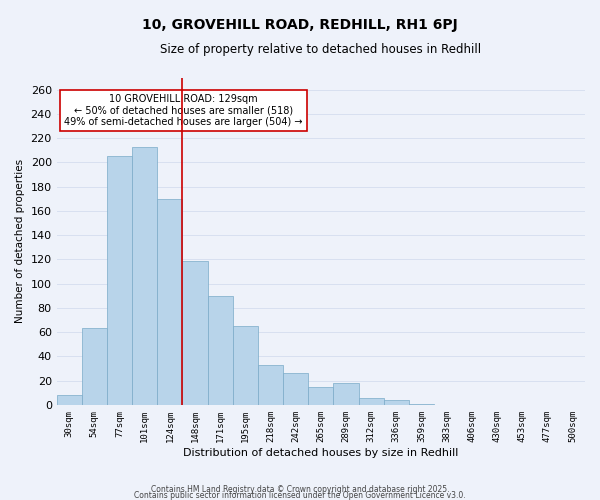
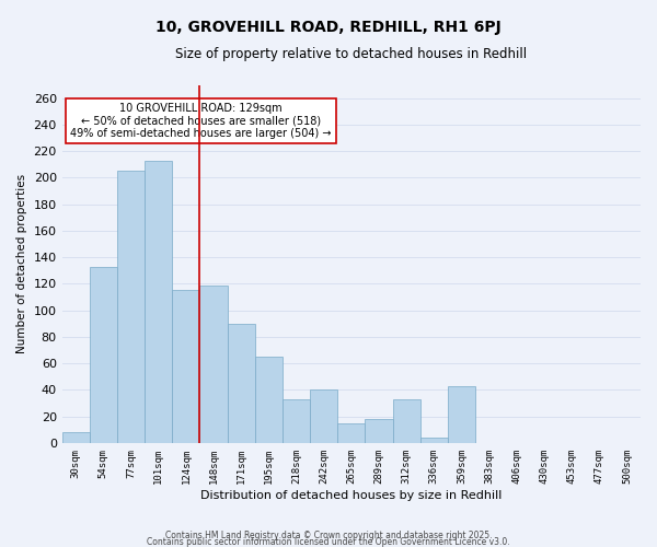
54sqm: 63 -> 133
124sqm: 170 -> 115
242sqm: 26 -> 40
312sqm: 6 -> 33
359sqm: 1 -> 43
